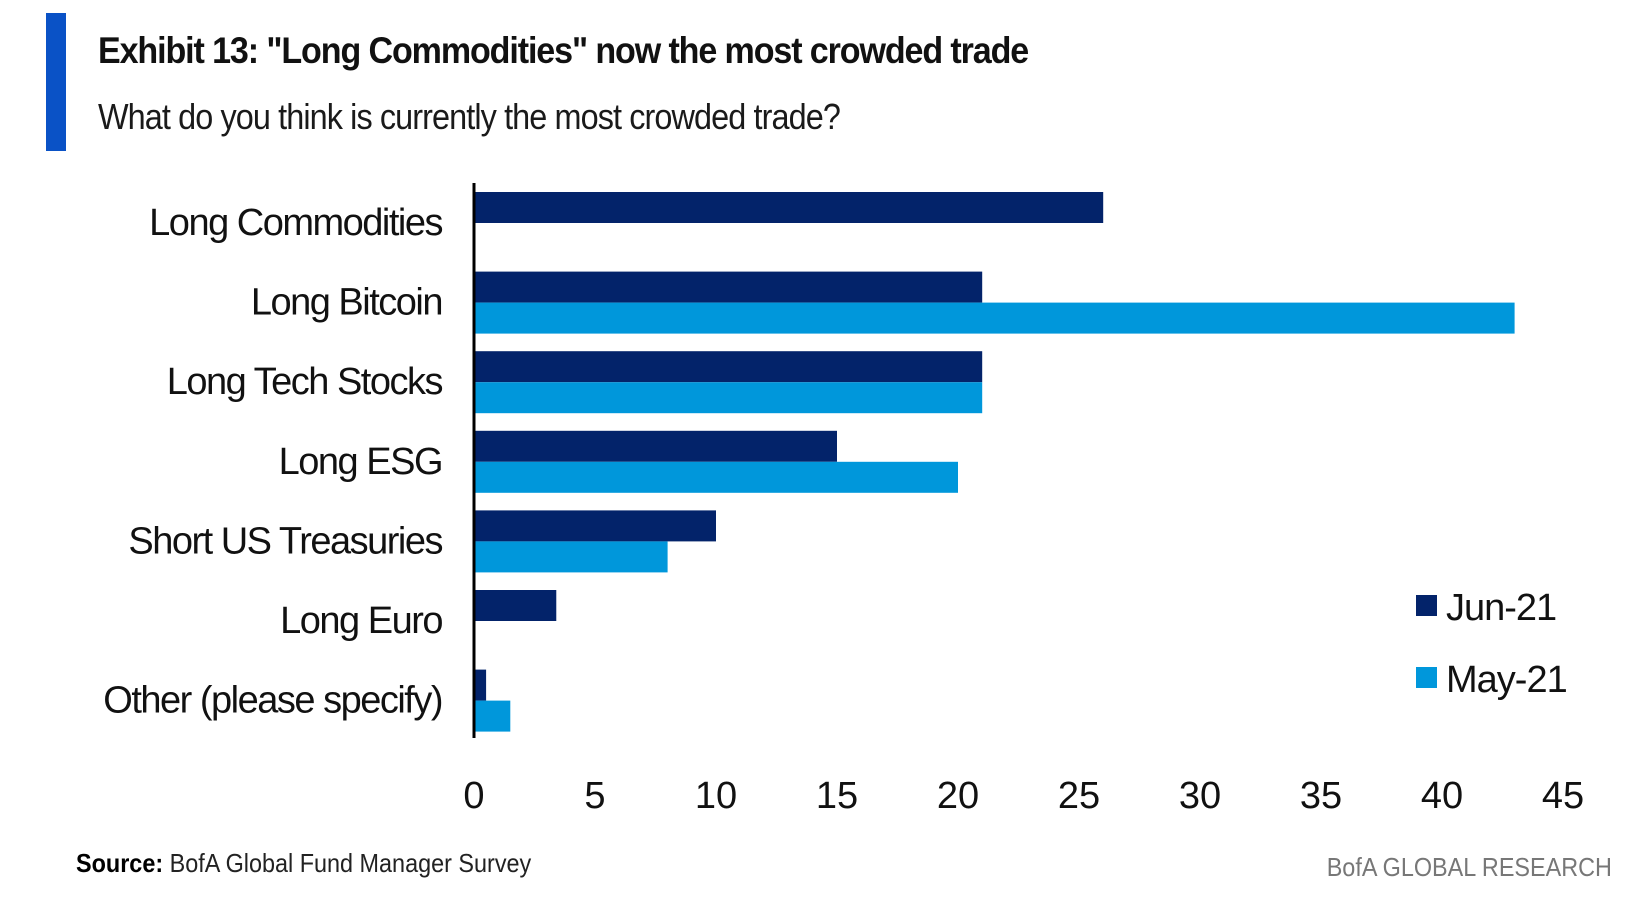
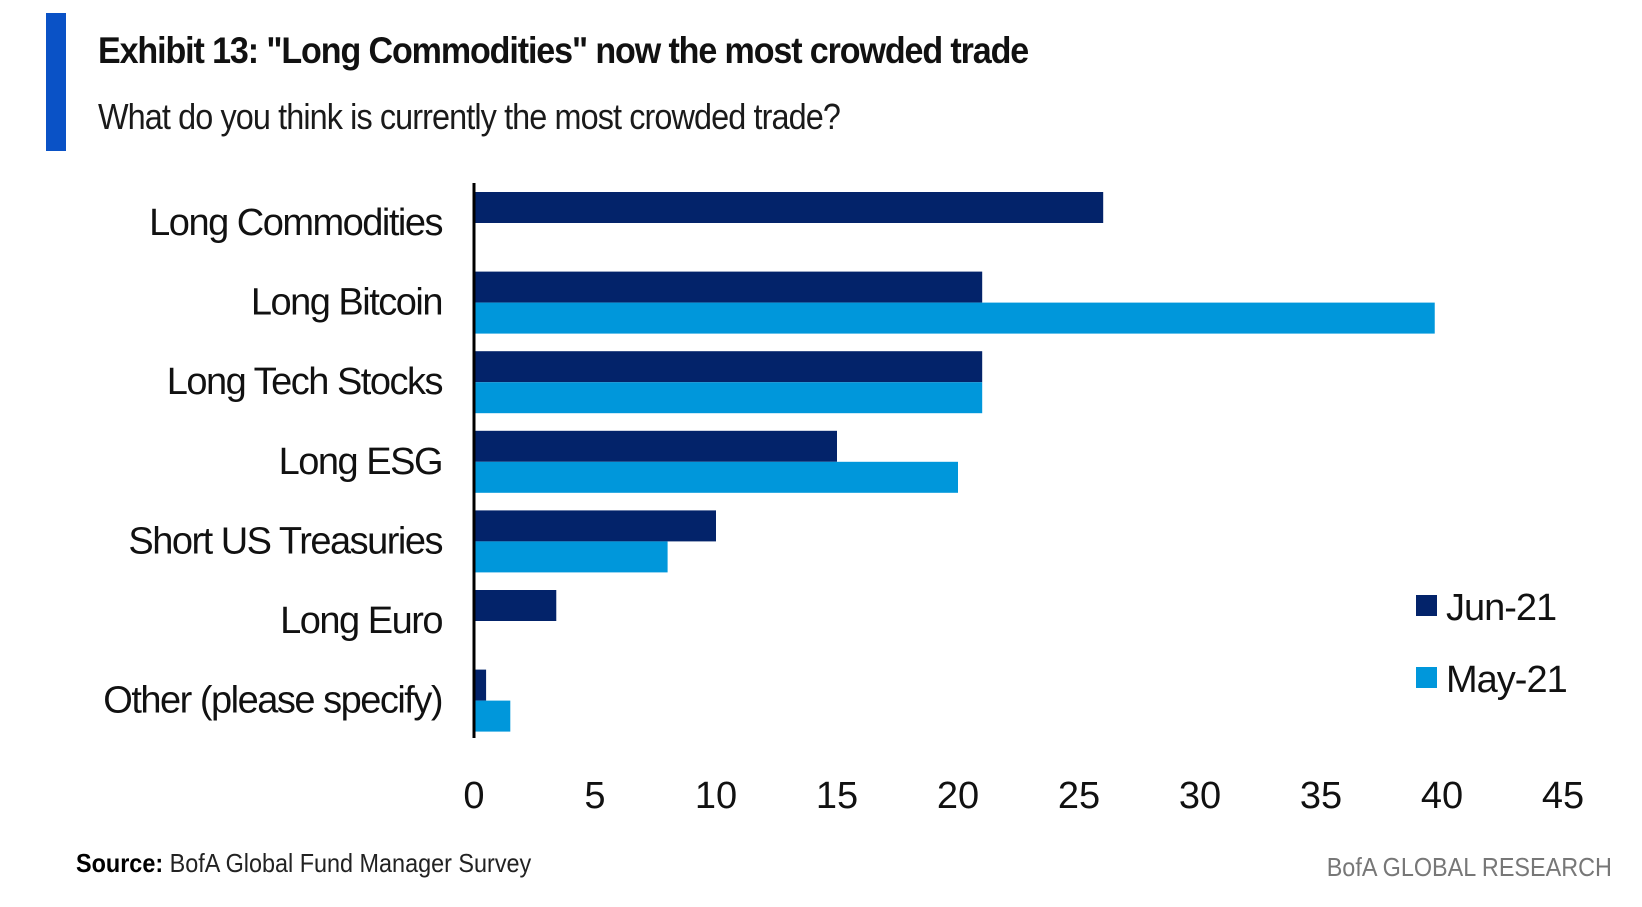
May-21/Long Bitcoin: 43.0 -> 39.7
